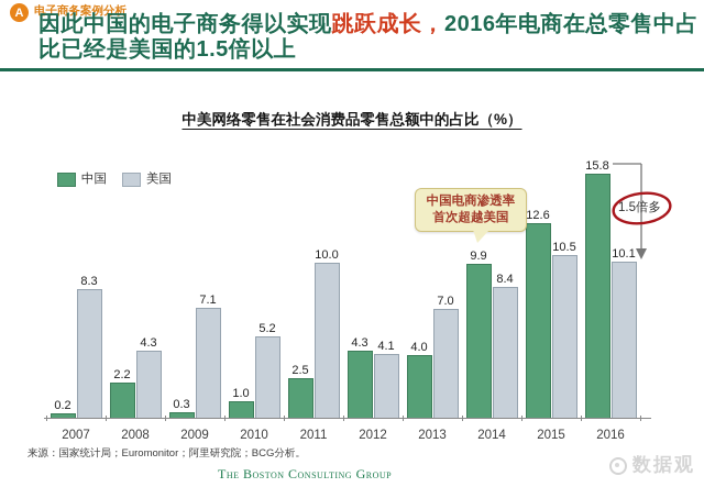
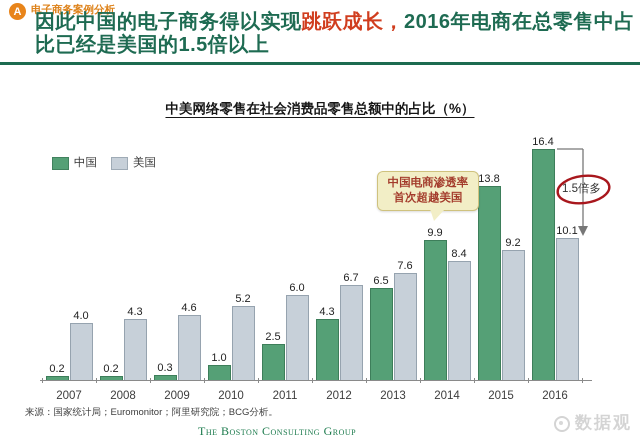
美国/2007: 8.3 -> 4.0
中国/2008: 2.2 -> 0.2
美国/2009: 7.1 -> 4.6
美国/2011: 10.0 -> 6.0
美国/2012: 4.1 -> 6.7
中国/2013: 4.0 -> 6.5
美国/2013: 7.0 -> 7.6
中国/2015: 12.6 -> 13.8
美国/2015: 10.5 -> 9.2
中国/2016: 15.8 -> 16.4
